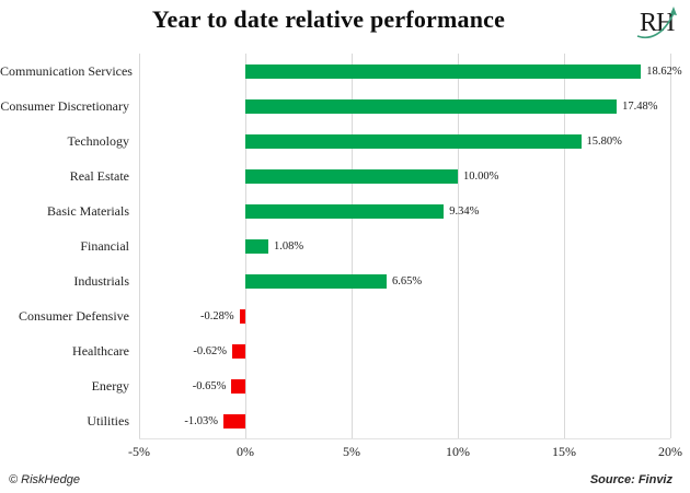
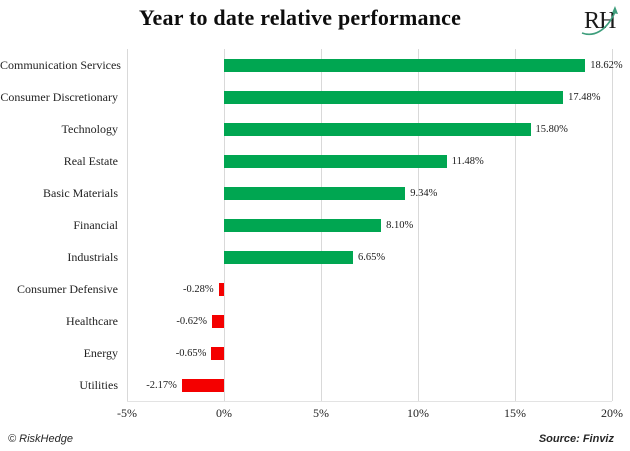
Real Estate: 10.00% -> 11.48%
Financial: 1.08% -> 8.10%
Utilities: -1.03% -> -2.17%
